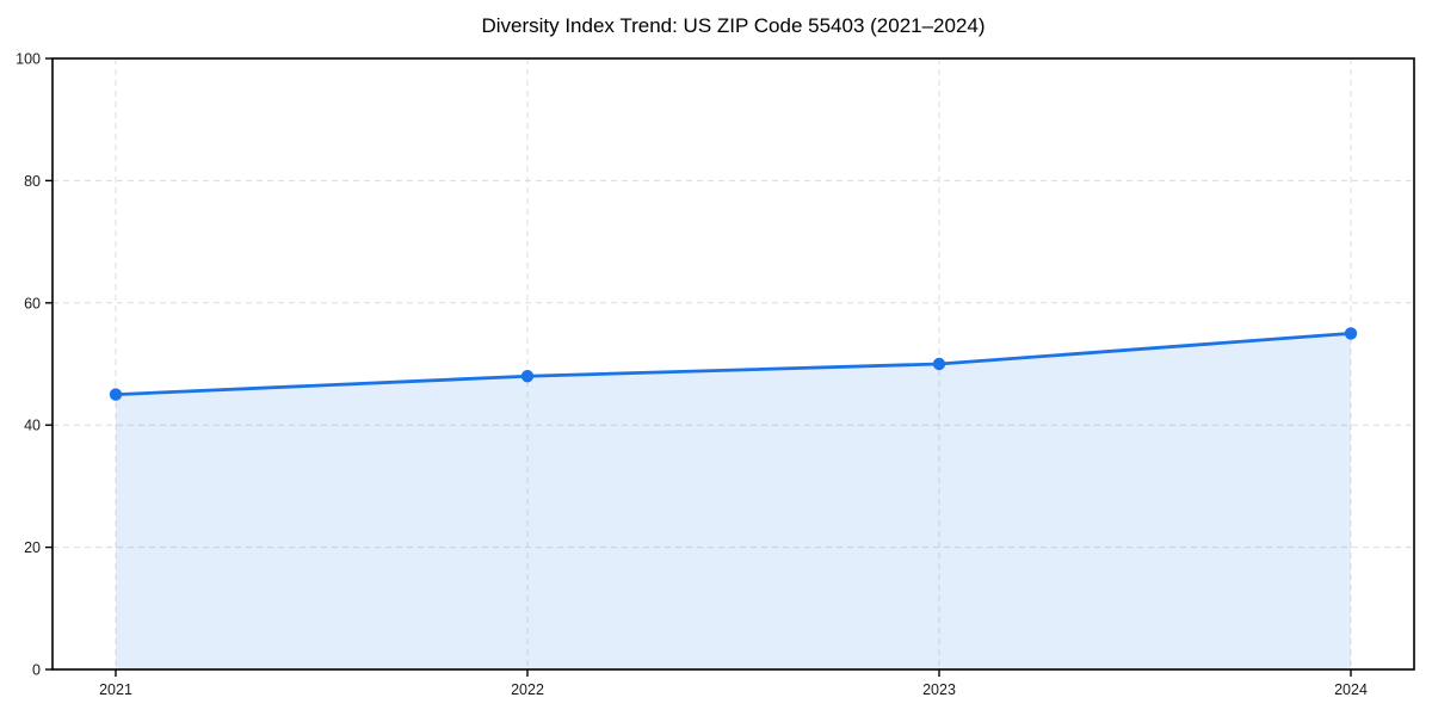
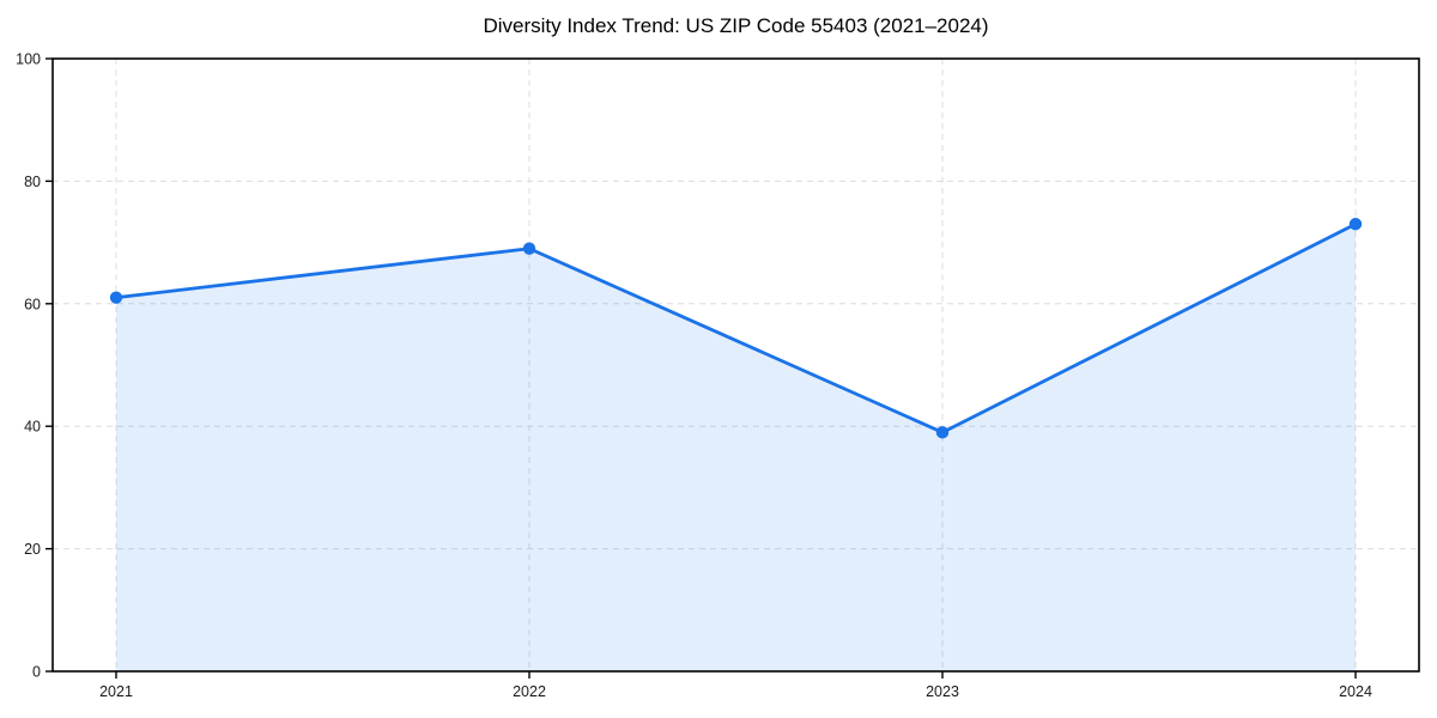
2021: 45 -> 61
2022: 48 -> 69
2023: 50 -> 39
2024: 55 -> 73
